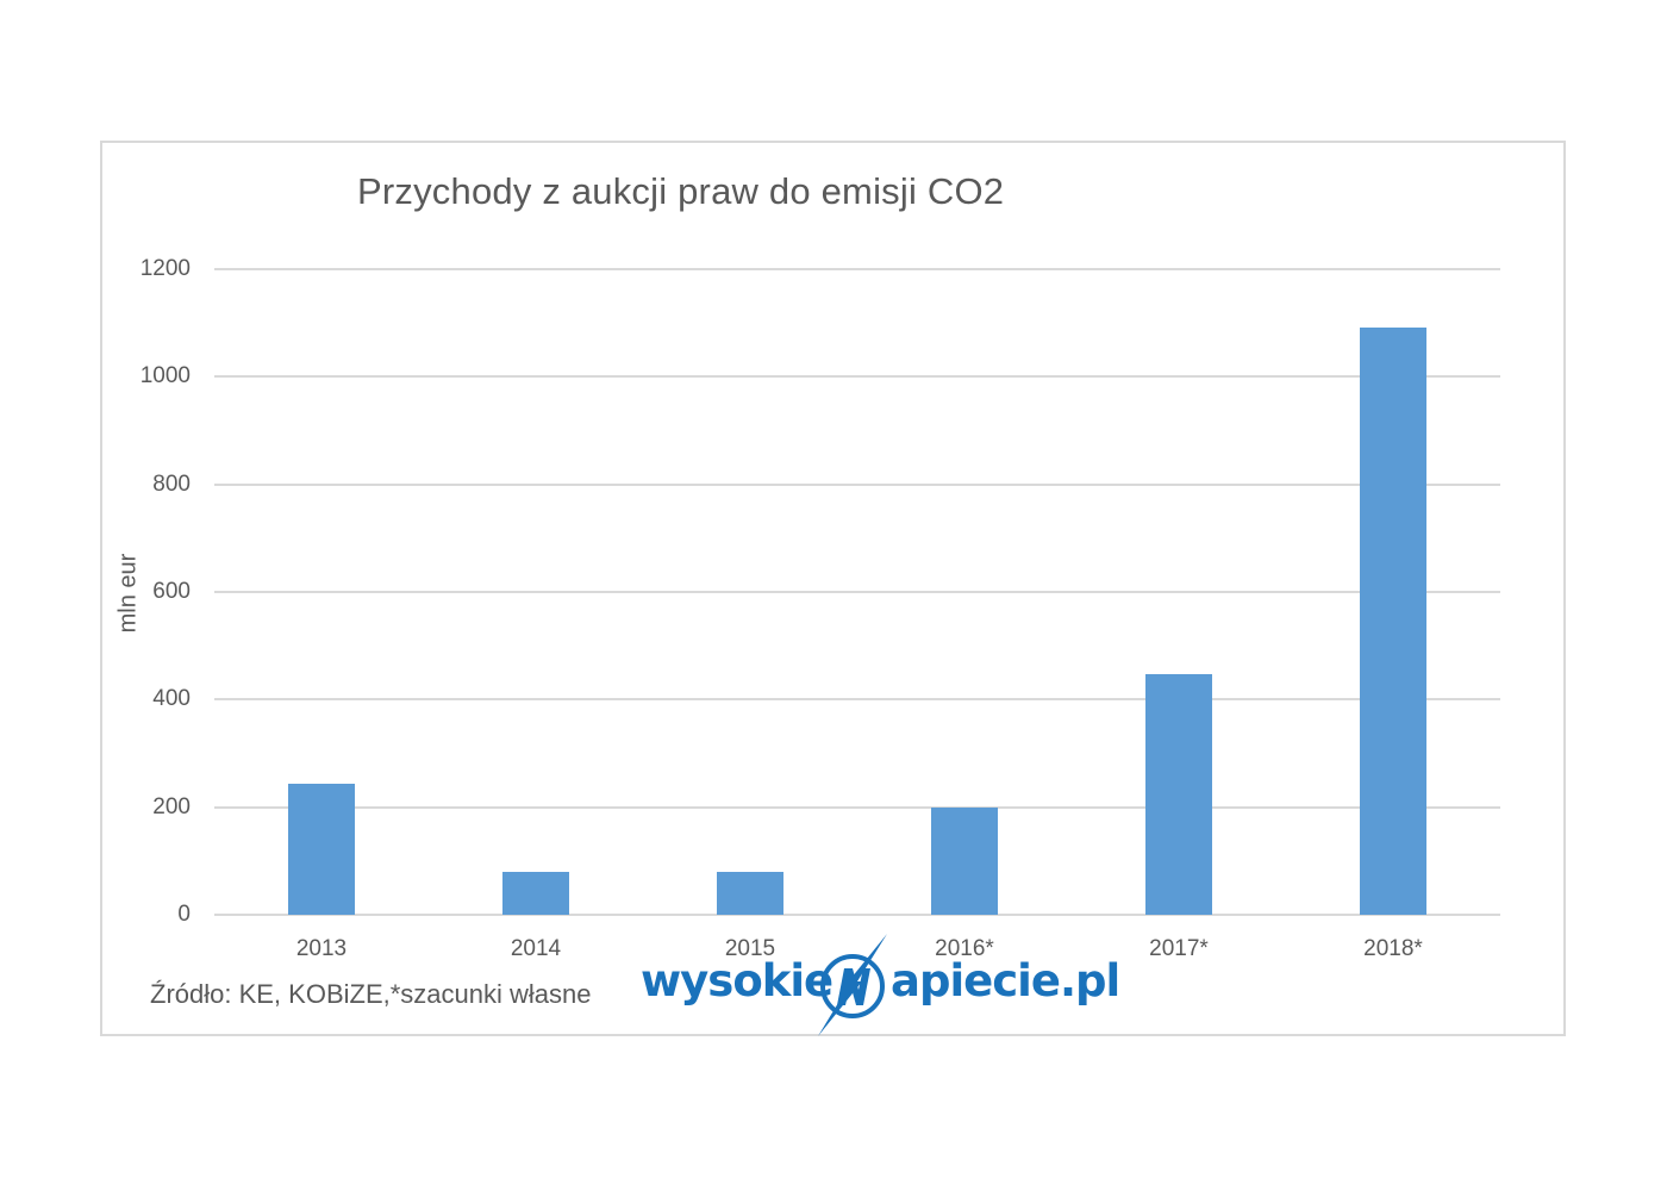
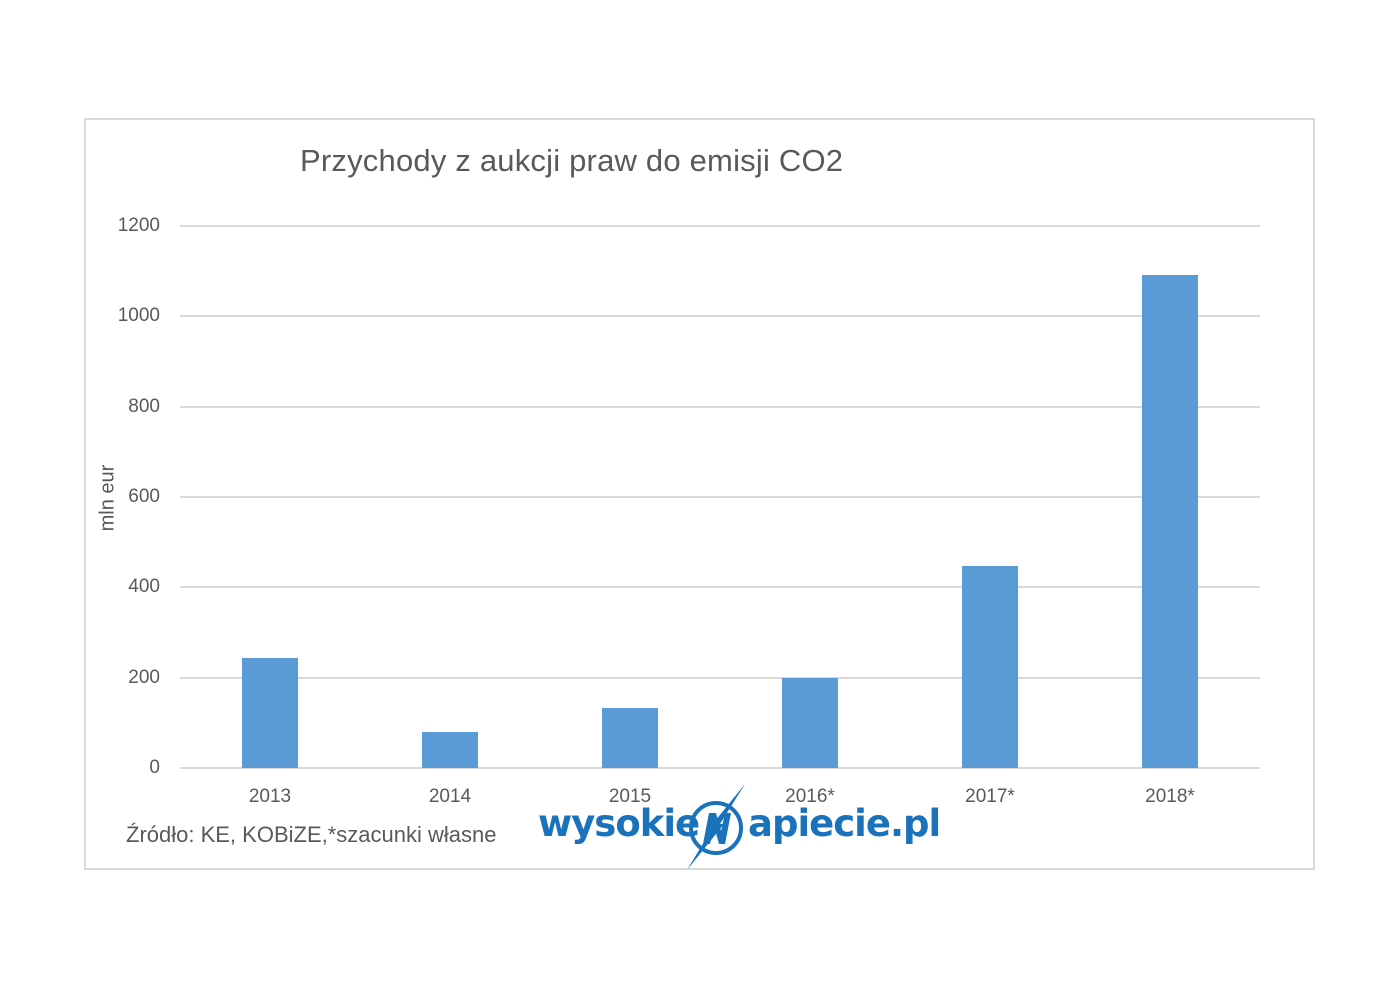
2015: 80 -> 130
